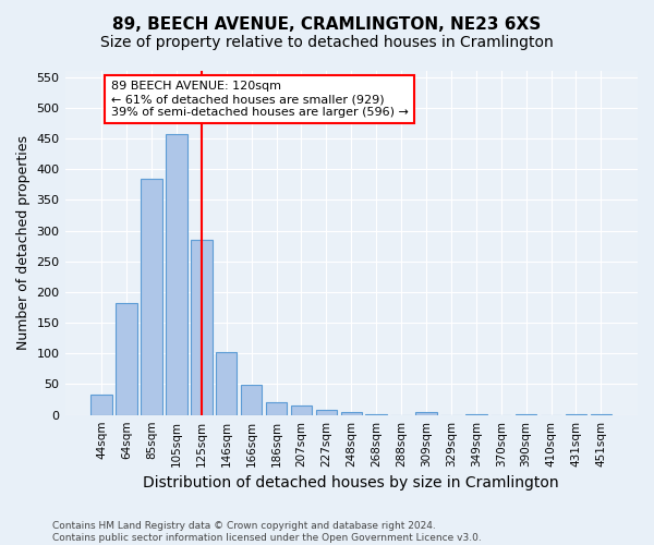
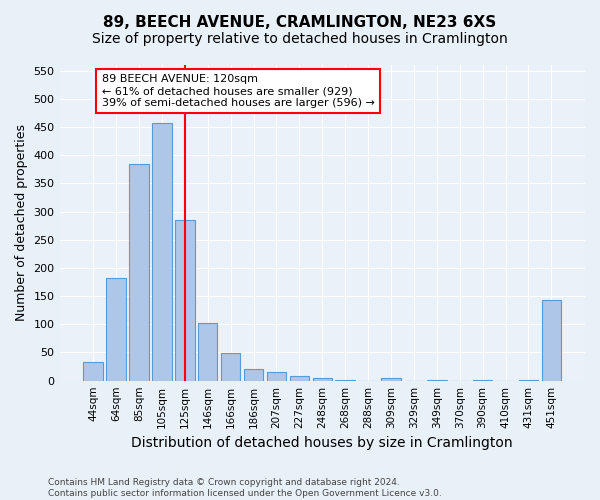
451sqm: 2 -> 144
